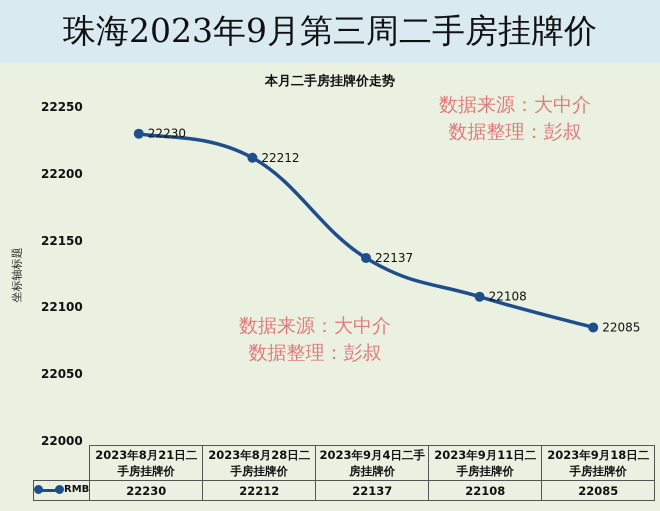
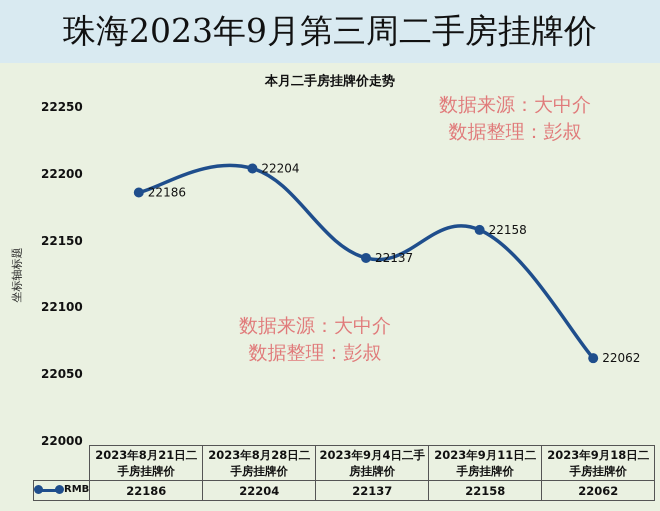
2023年8月21日二手房挂牌价: 22230 -> 22186
2023年8月28日二手房挂牌价: 22212 -> 22204
2023年9月11日二手房挂牌价: 22108 -> 22158
2023年9月18日二手房挂牌价: 22085 -> 22062
